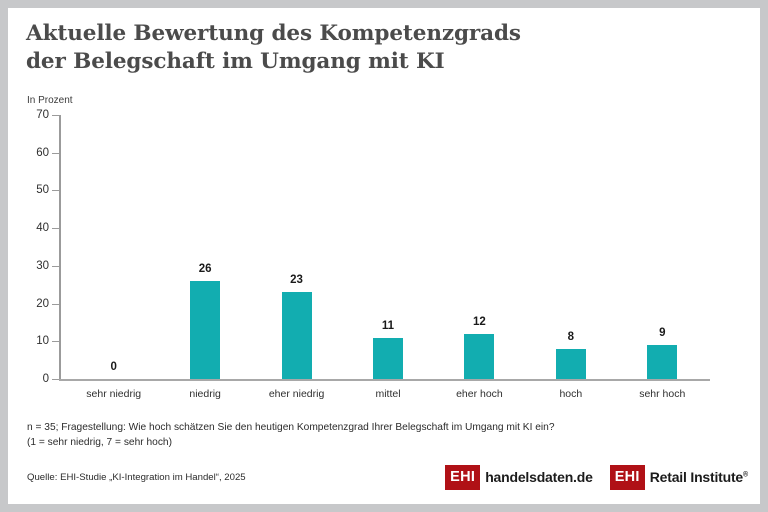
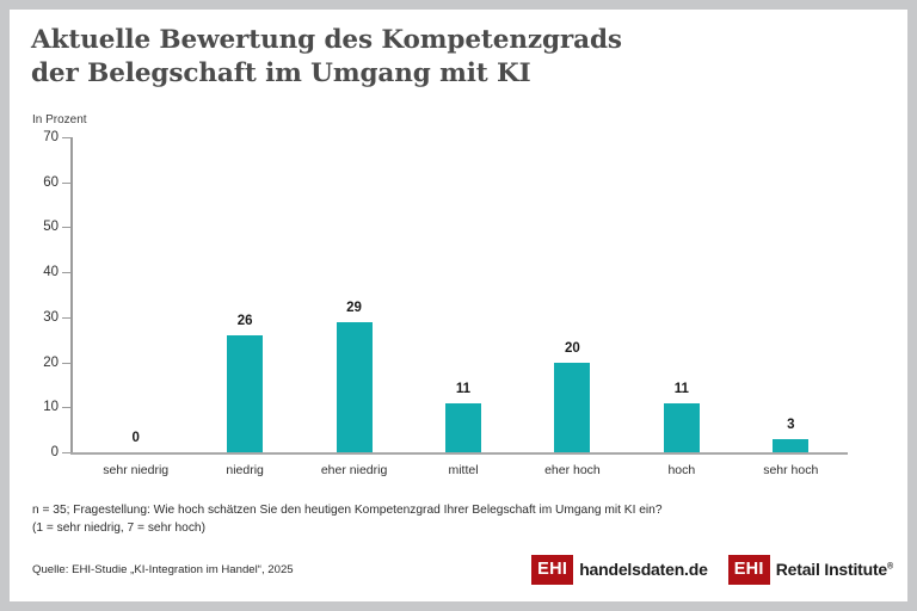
eher niedrig: 23 -> 29
eher hoch: 12 -> 20
hoch: 8 -> 11
sehr hoch: 9 -> 3
